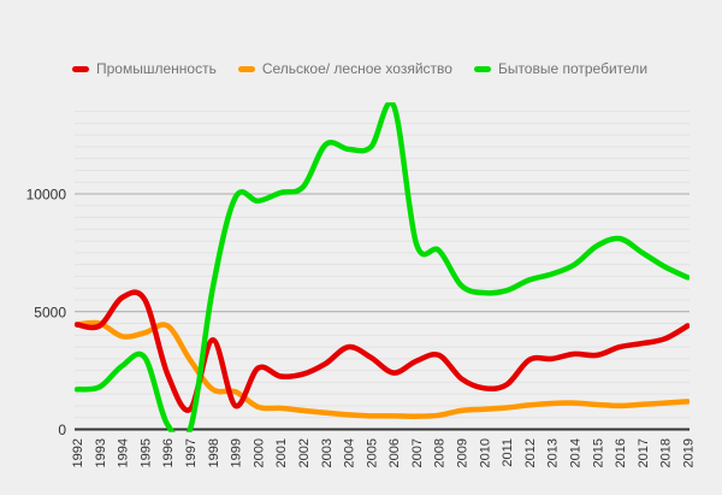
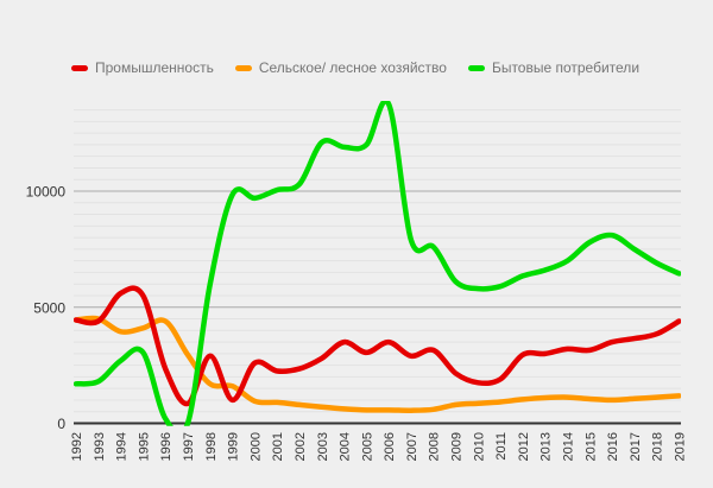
Промышленность/1998: 3800 -> 2900
Промышленность/2006: 2400 -> 3500
